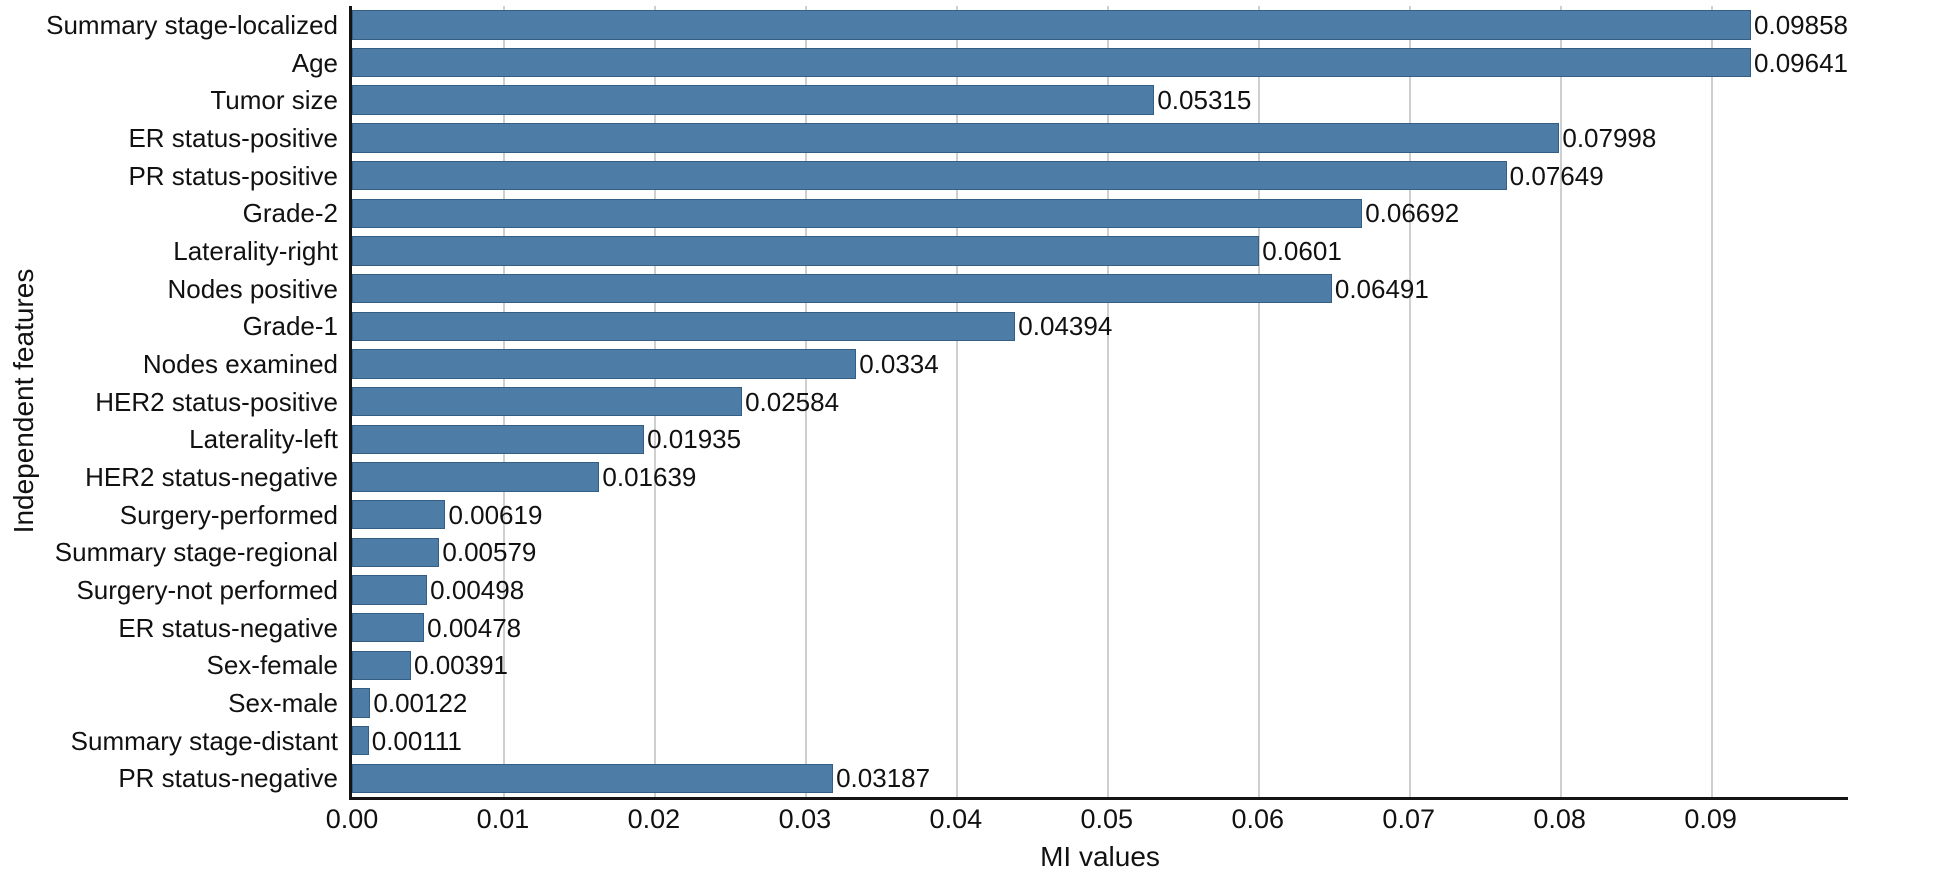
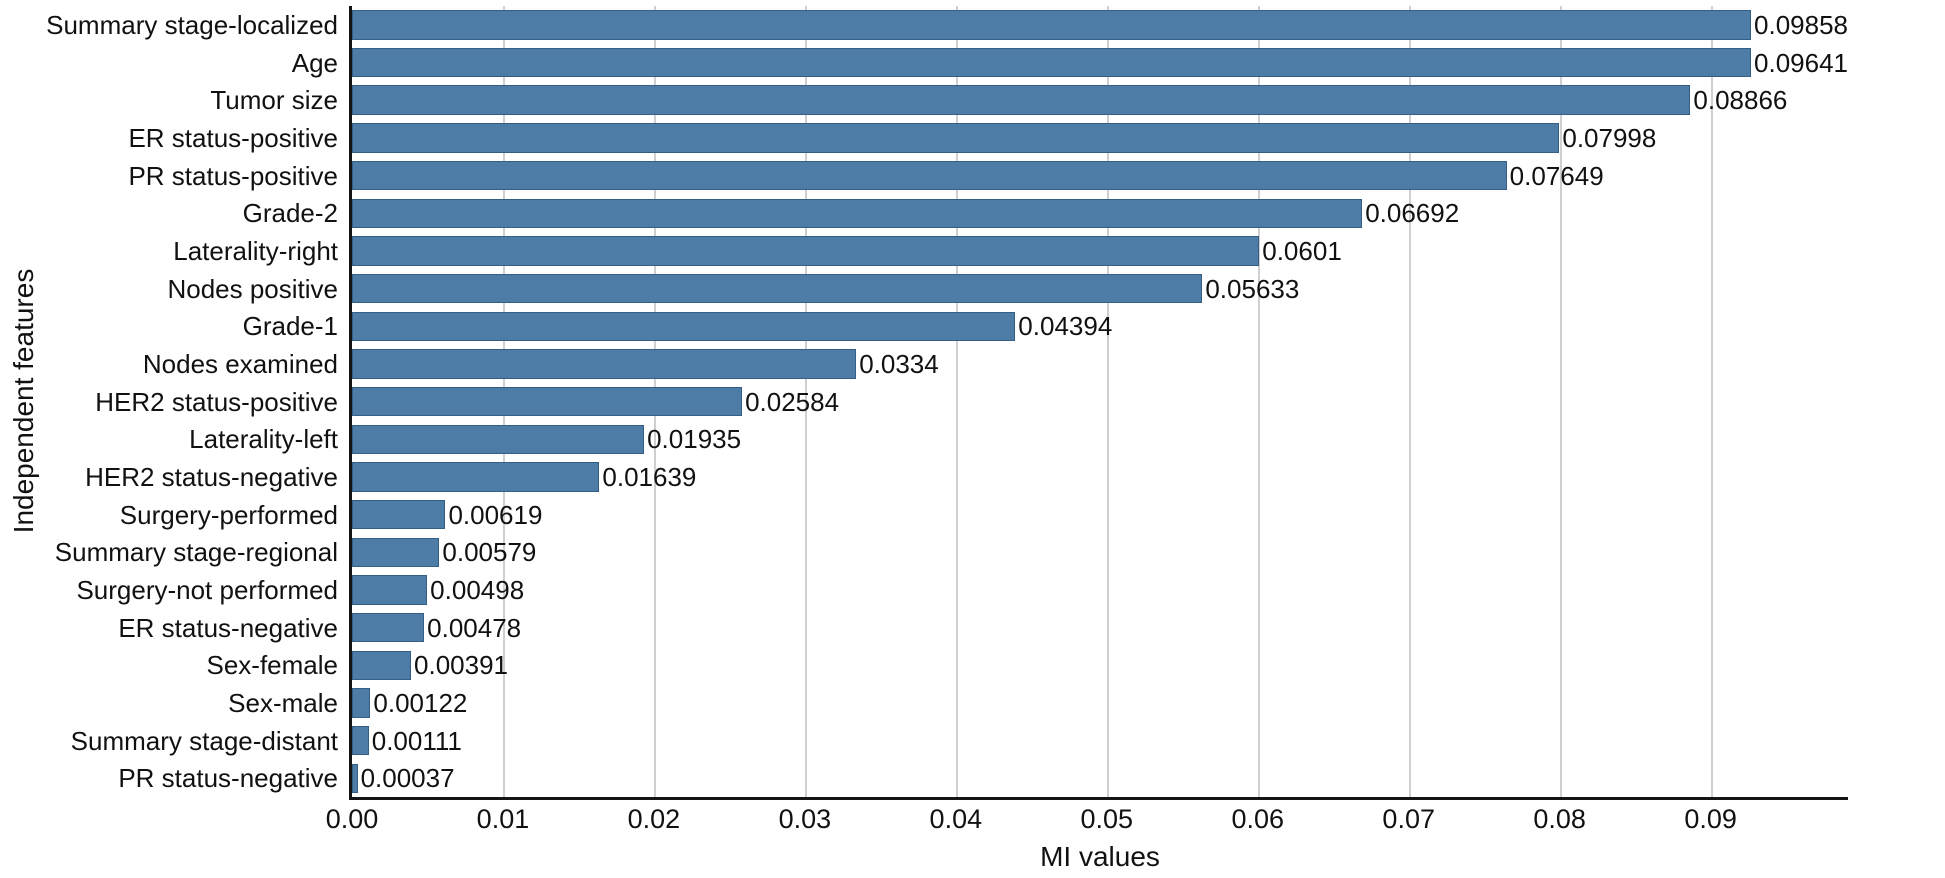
Tumor size: 0.05315 -> 0.08866
Nodes positive: 0.06491 -> 0.05633
PR status-negative: 0.03187 -> 0.00037
